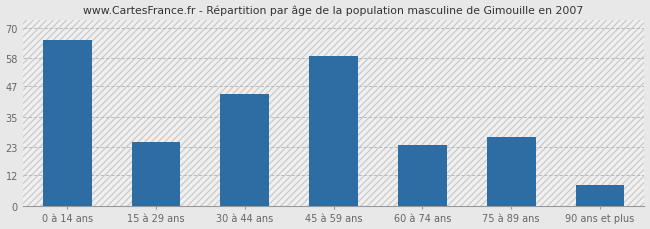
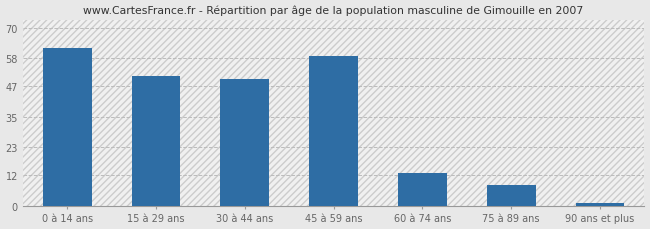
0 à 14 ans: 65 -> 62
15 à 29 ans: 25 -> 51
30 à 44 ans: 44 -> 50
60 à 74 ans: 24 -> 13
75 à 89 ans: 27 -> 8
90 ans et plus: 8 -> 1
